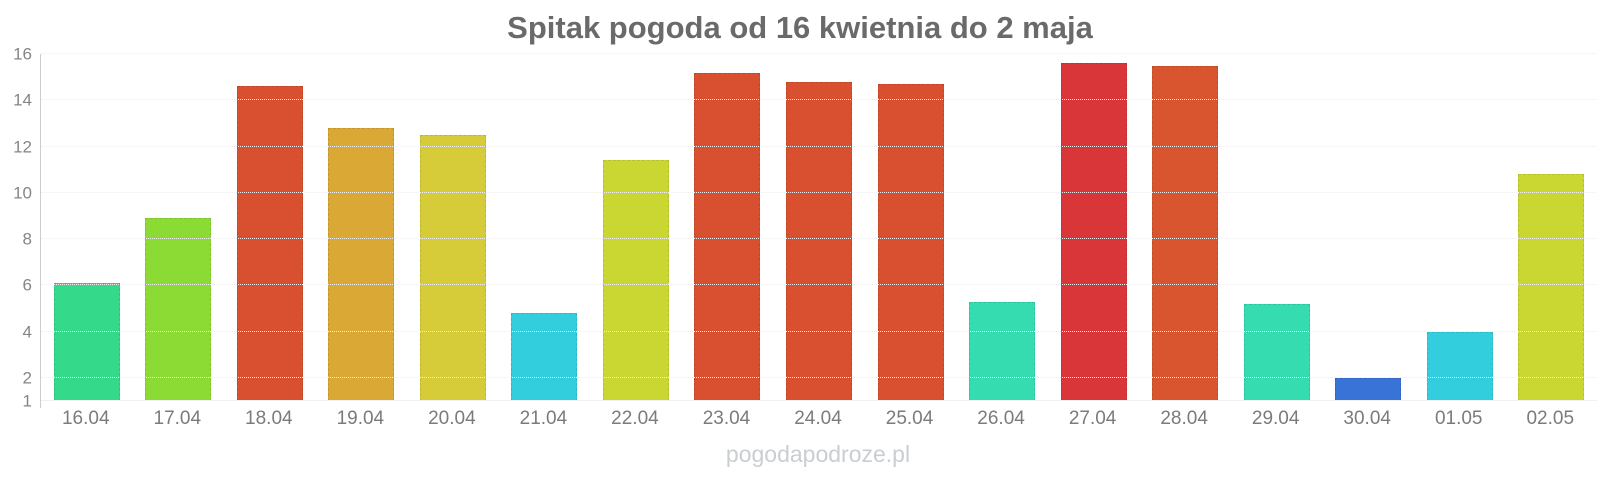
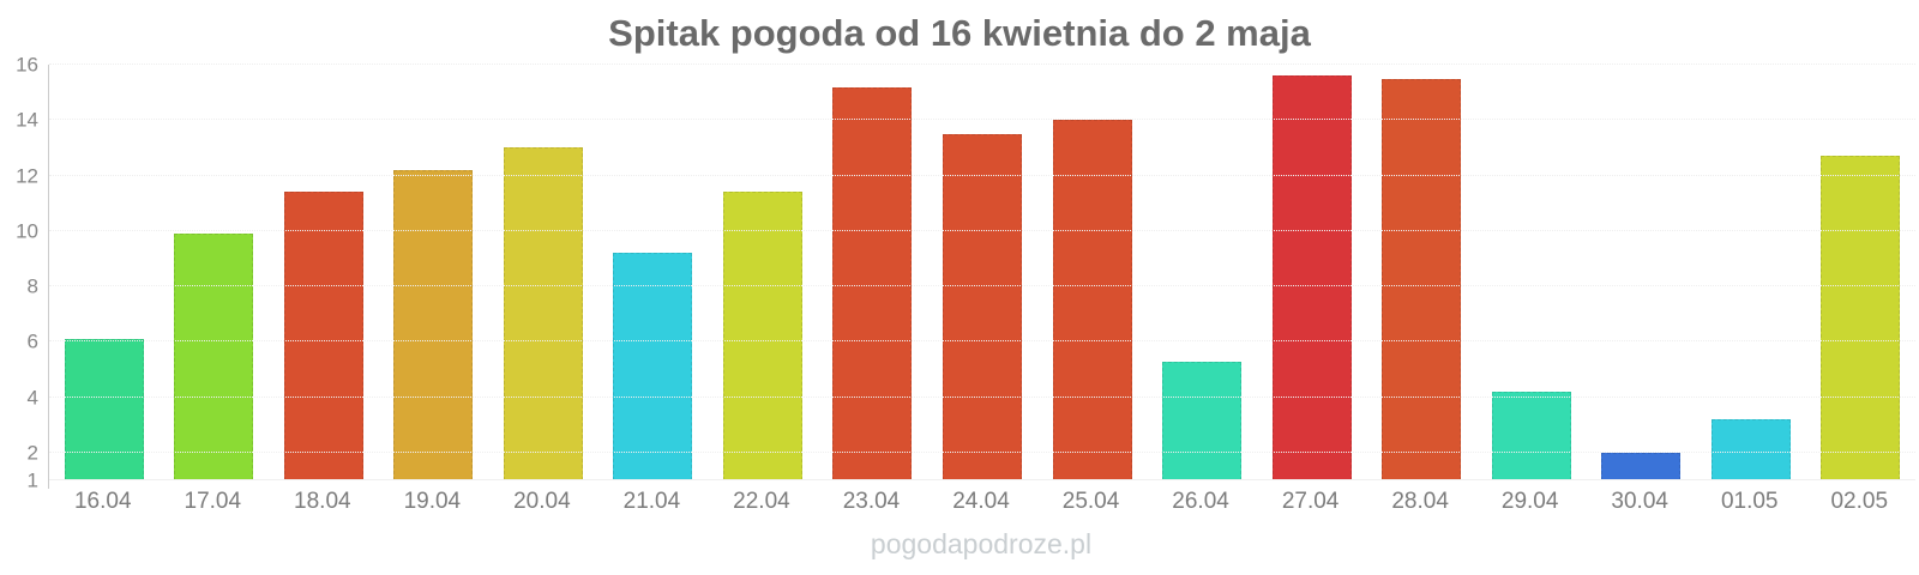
17.04: 8.9 -> 9.9
18.04: 14.6 -> 11.4
19.04: 12.8 -> 12.2
20.04: 12.5 -> 13.0
21.04: 4.8 -> 9.2
24.04: 14.8 -> 13.5
25.04: 14.7 -> 14.0
29.04: 5.2 -> 4.2
01.05: 4.0 -> 3.2
02.05: 10.8 -> 12.7
